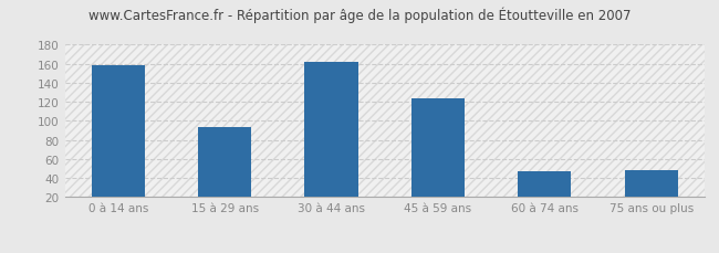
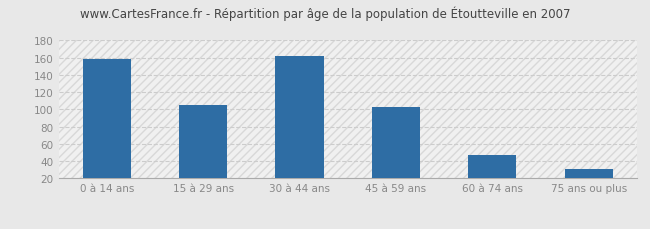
15 à 29 ans: 94 -> 105
45 à 59 ans: 124 -> 103
75 ans ou plus: 48 -> 31
